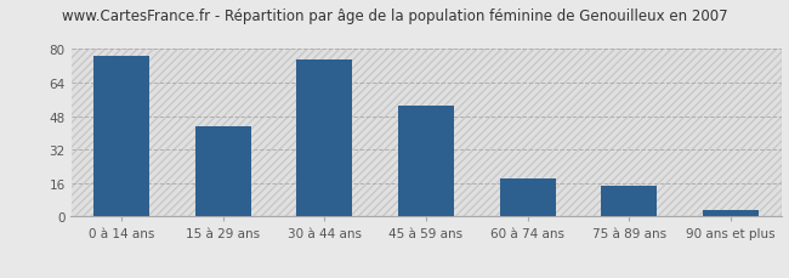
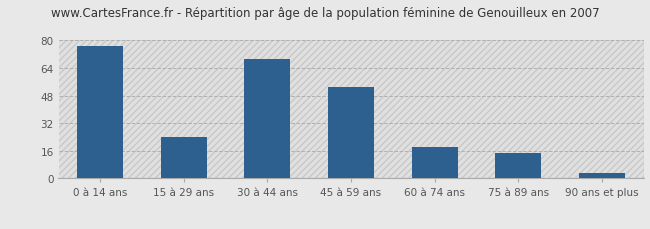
15 à 29 ans: 43 -> 24
30 à 44 ans: 75 -> 69
